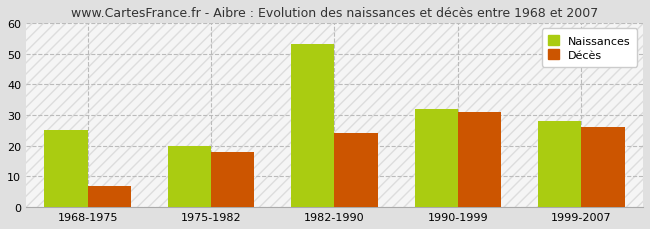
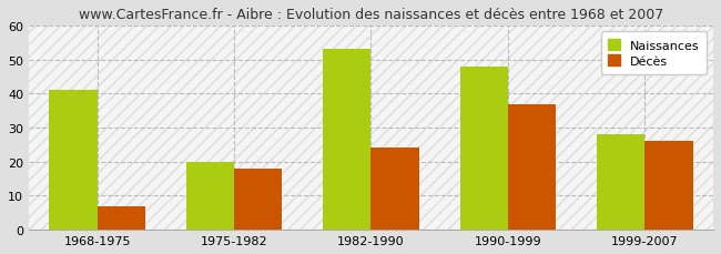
Naissances/1968-1975: 25 -> 41
Naissances/1990-1999: 32 -> 48
Décès/1990-1999: 31 -> 37
